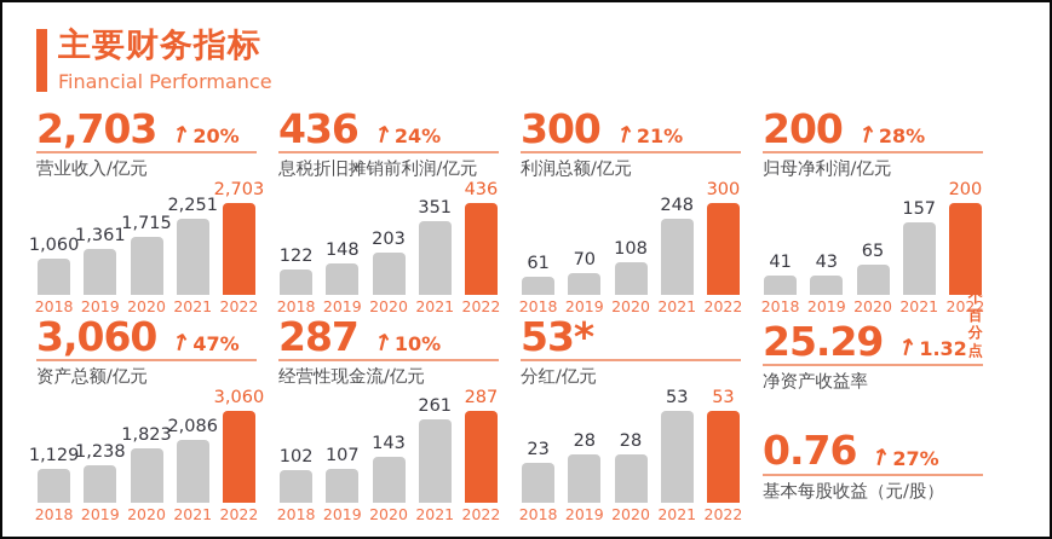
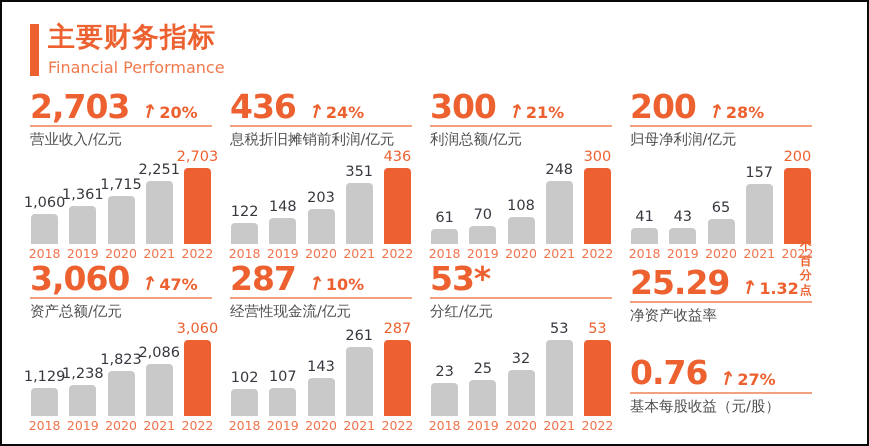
分红/亿元/2019: 28 -> 25
分红/亿元/2020: 28 -> 32
